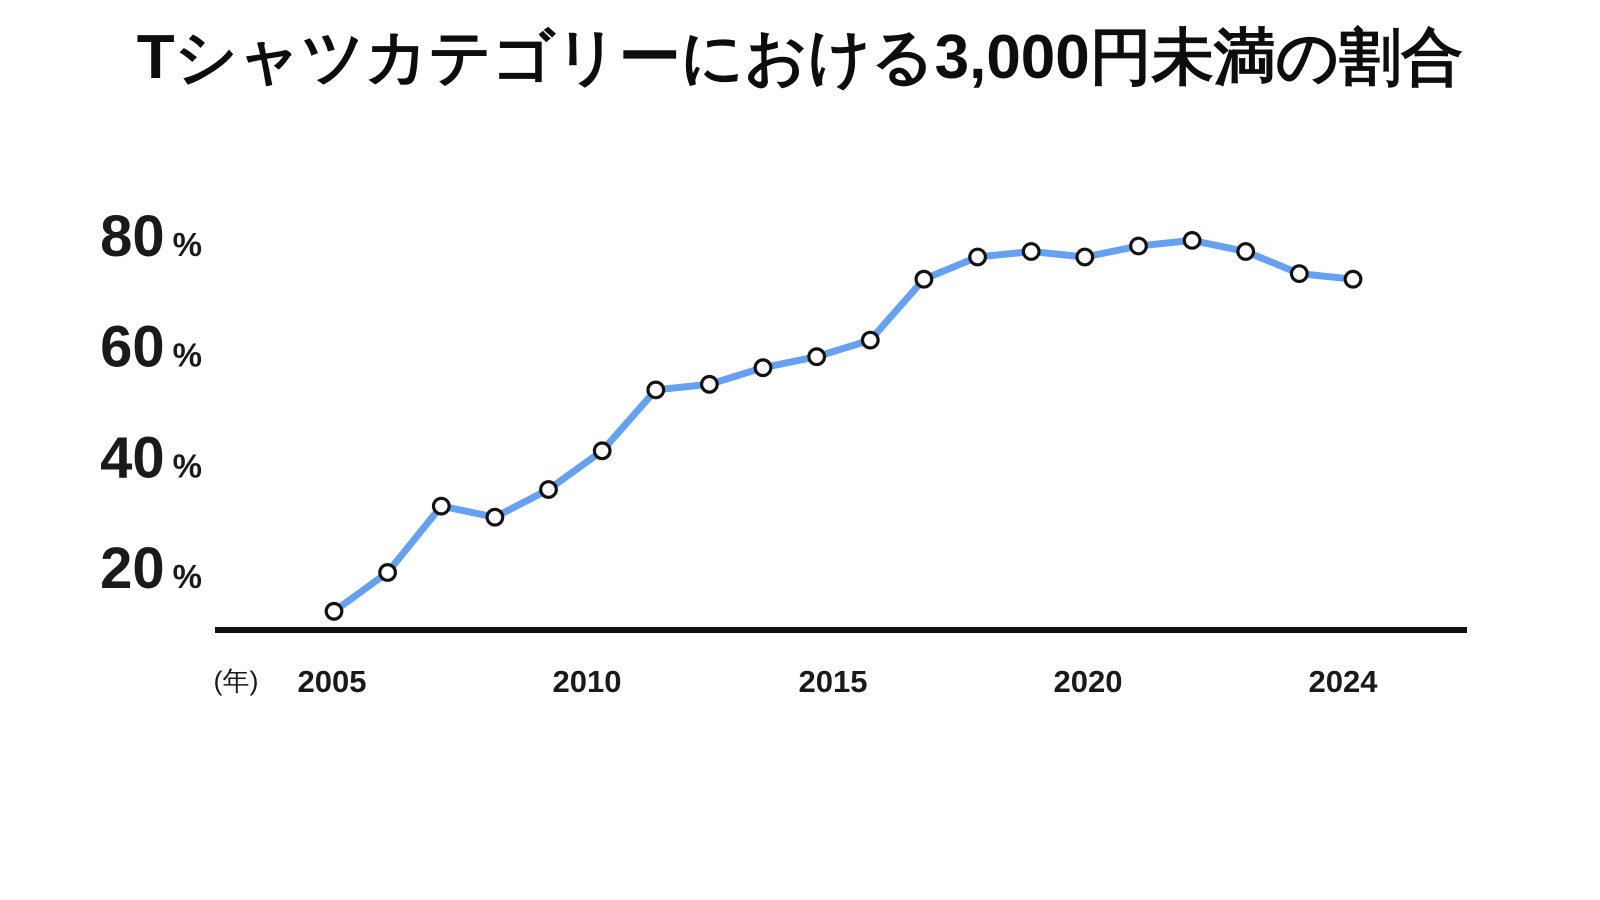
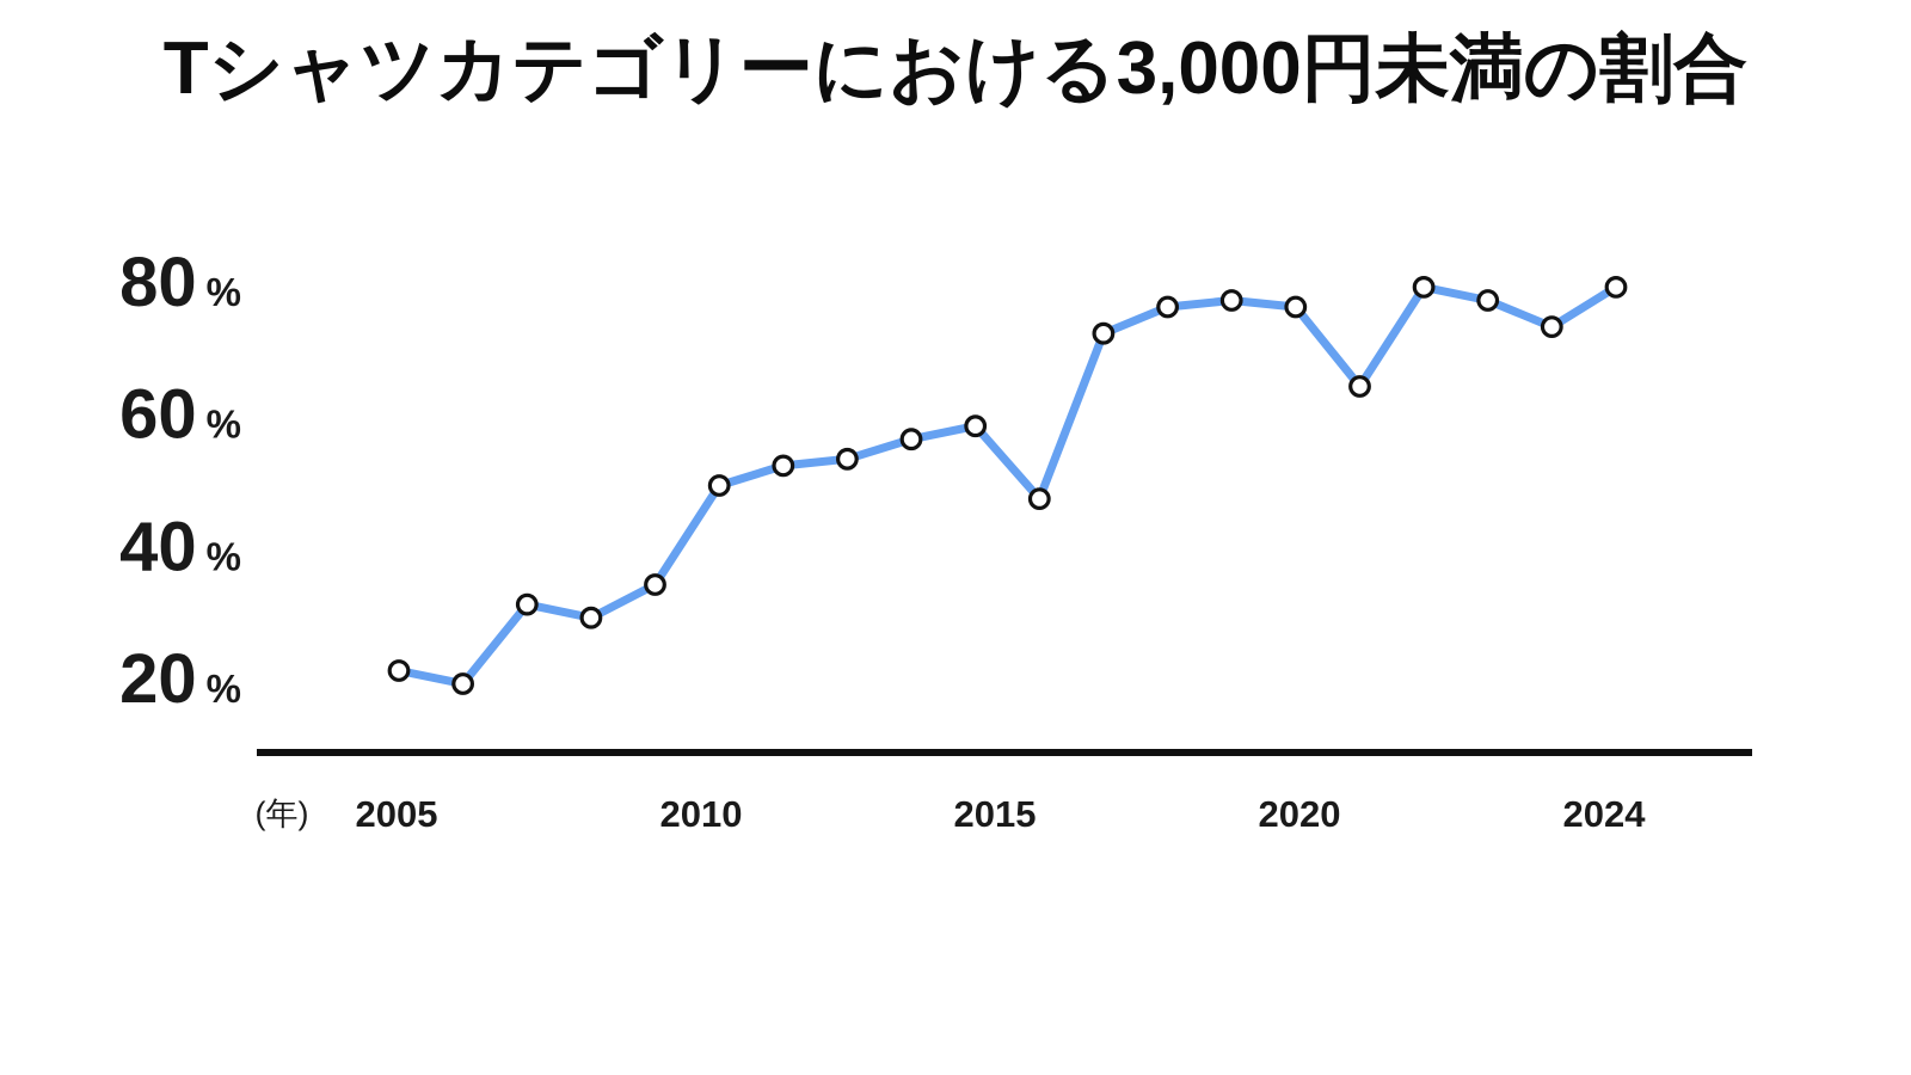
2005: 12 -> 21
2010: 41 -> 49
2015: 61 -> 47
2020: 78 -> 64
2024: 72 -> 79
